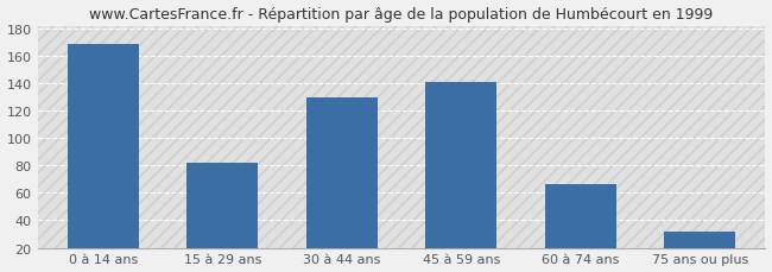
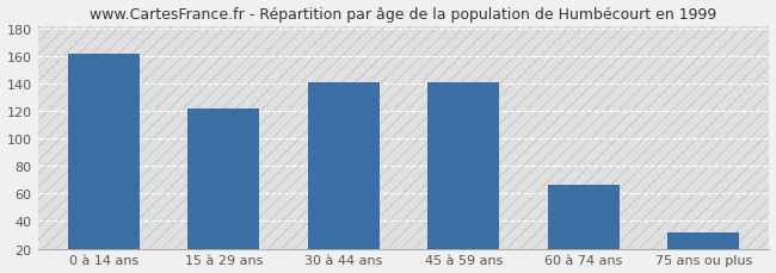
0 à 14 ans: 169 -> 162
15 à 29 ans: 82 -> 122
30 à 44 ans: 130 -> 141
